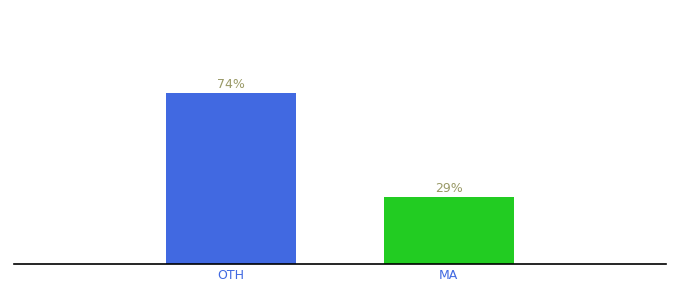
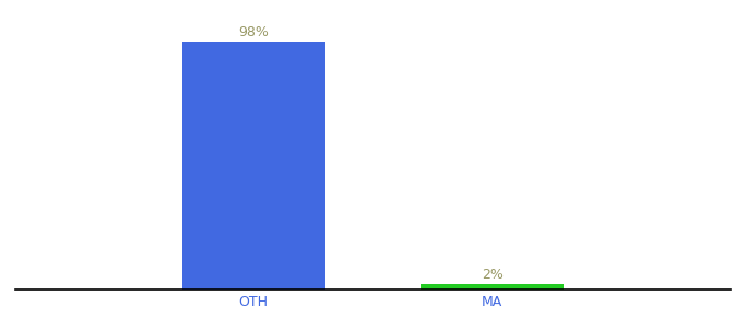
OTH: 74% -> 98%
MA: 29% -> 2%
